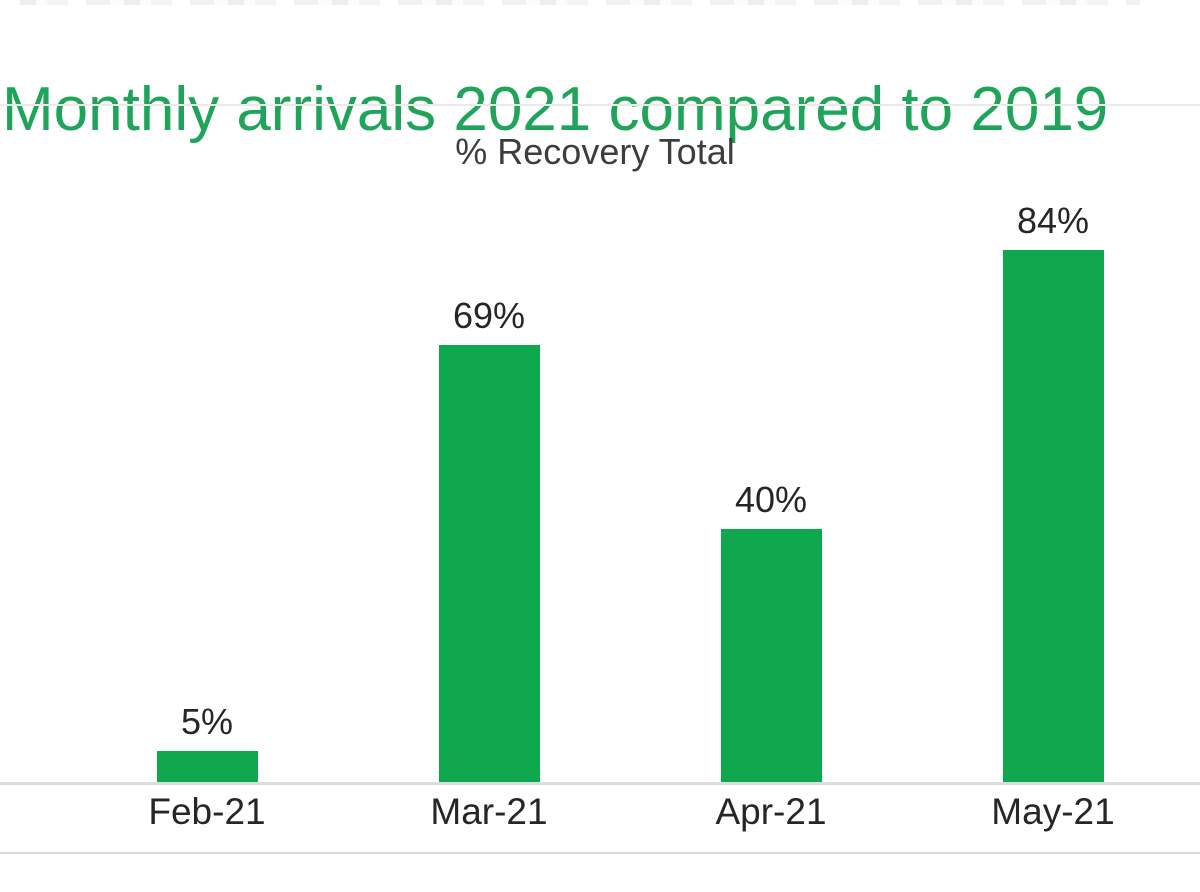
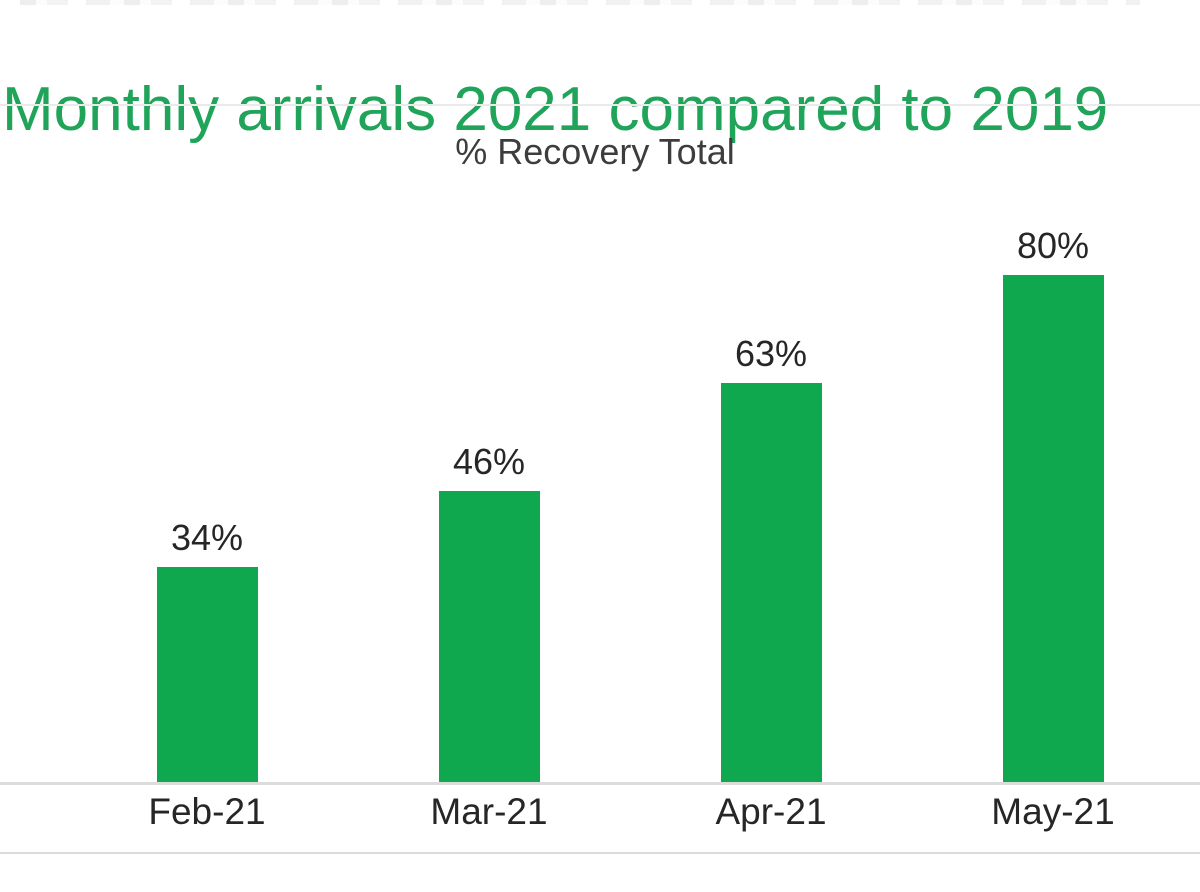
Feb-21: 5% -> 34%
Mar-21: 69% -> 46%
Apr-21: 40% -> 63%
May-21: 84% -> 80%
